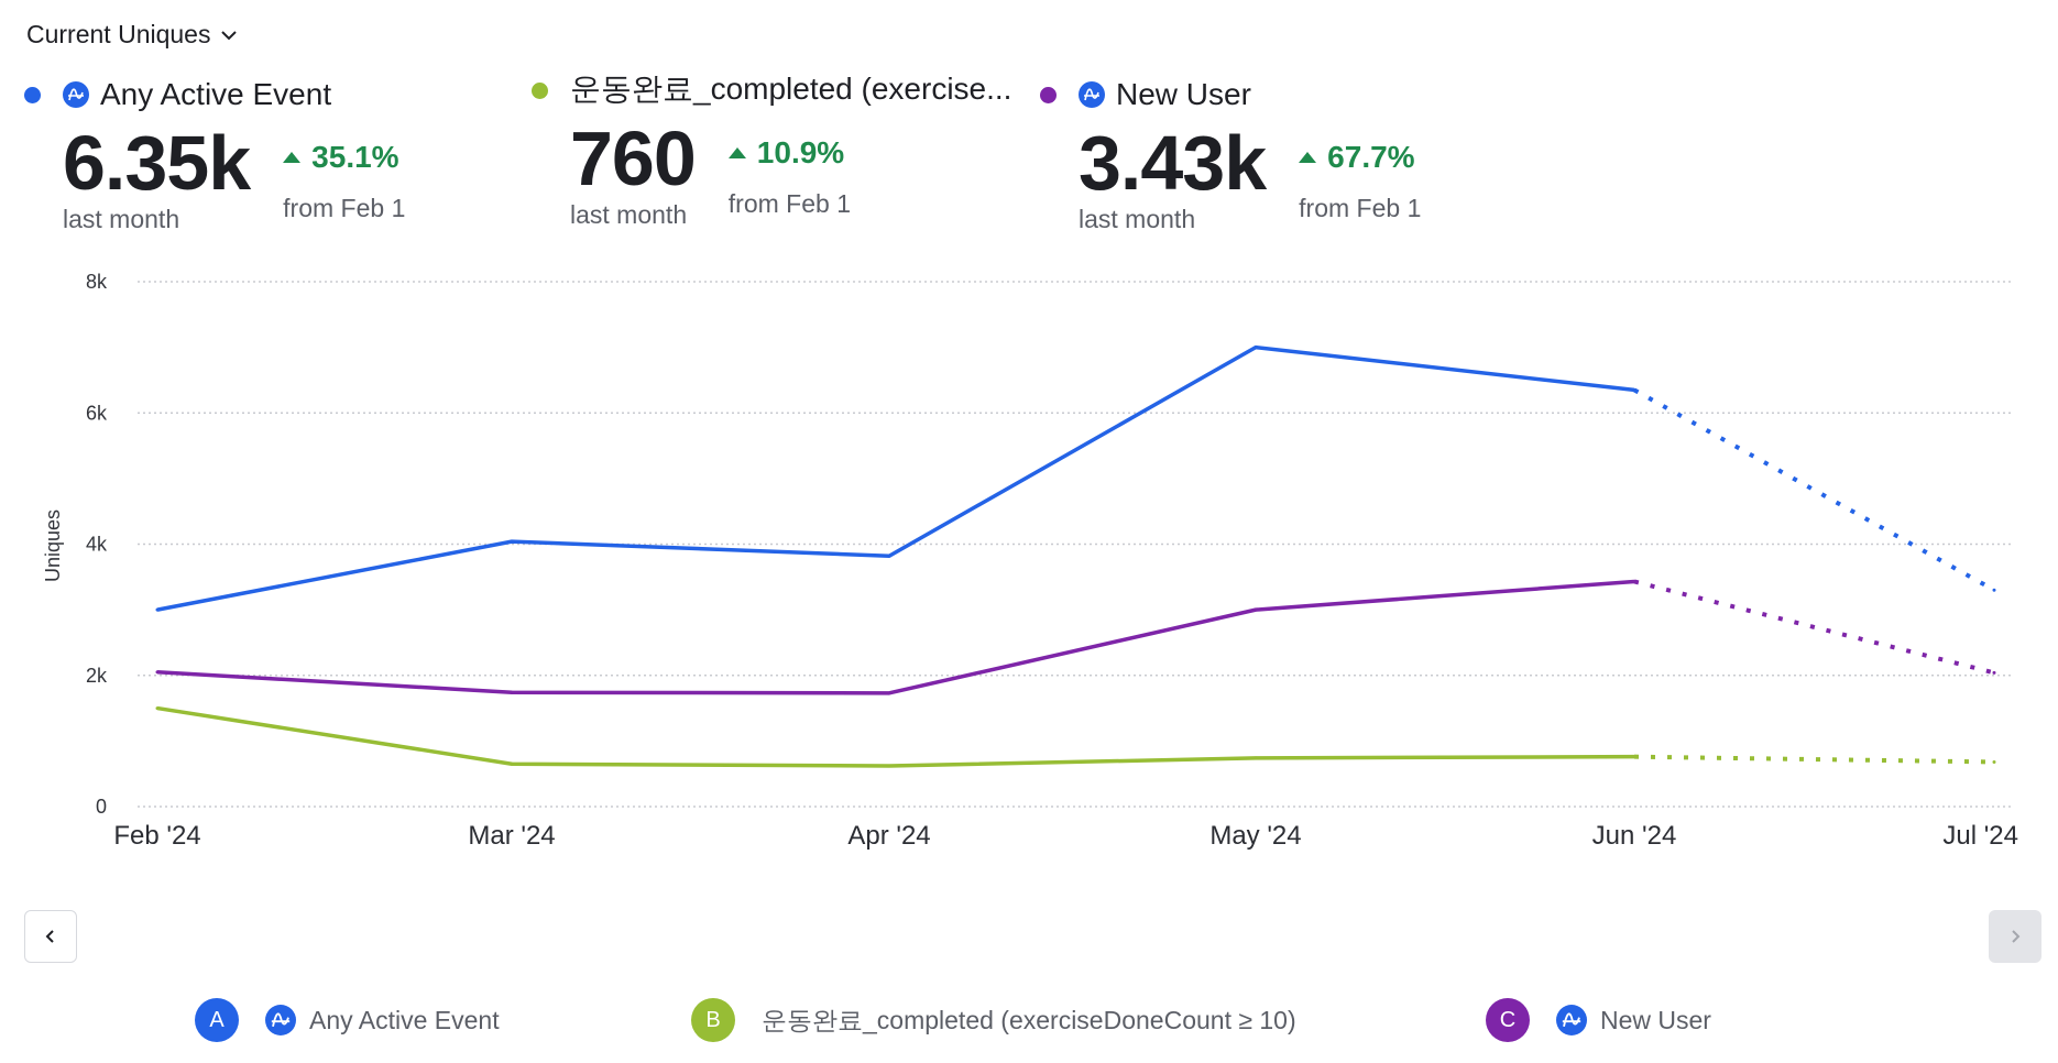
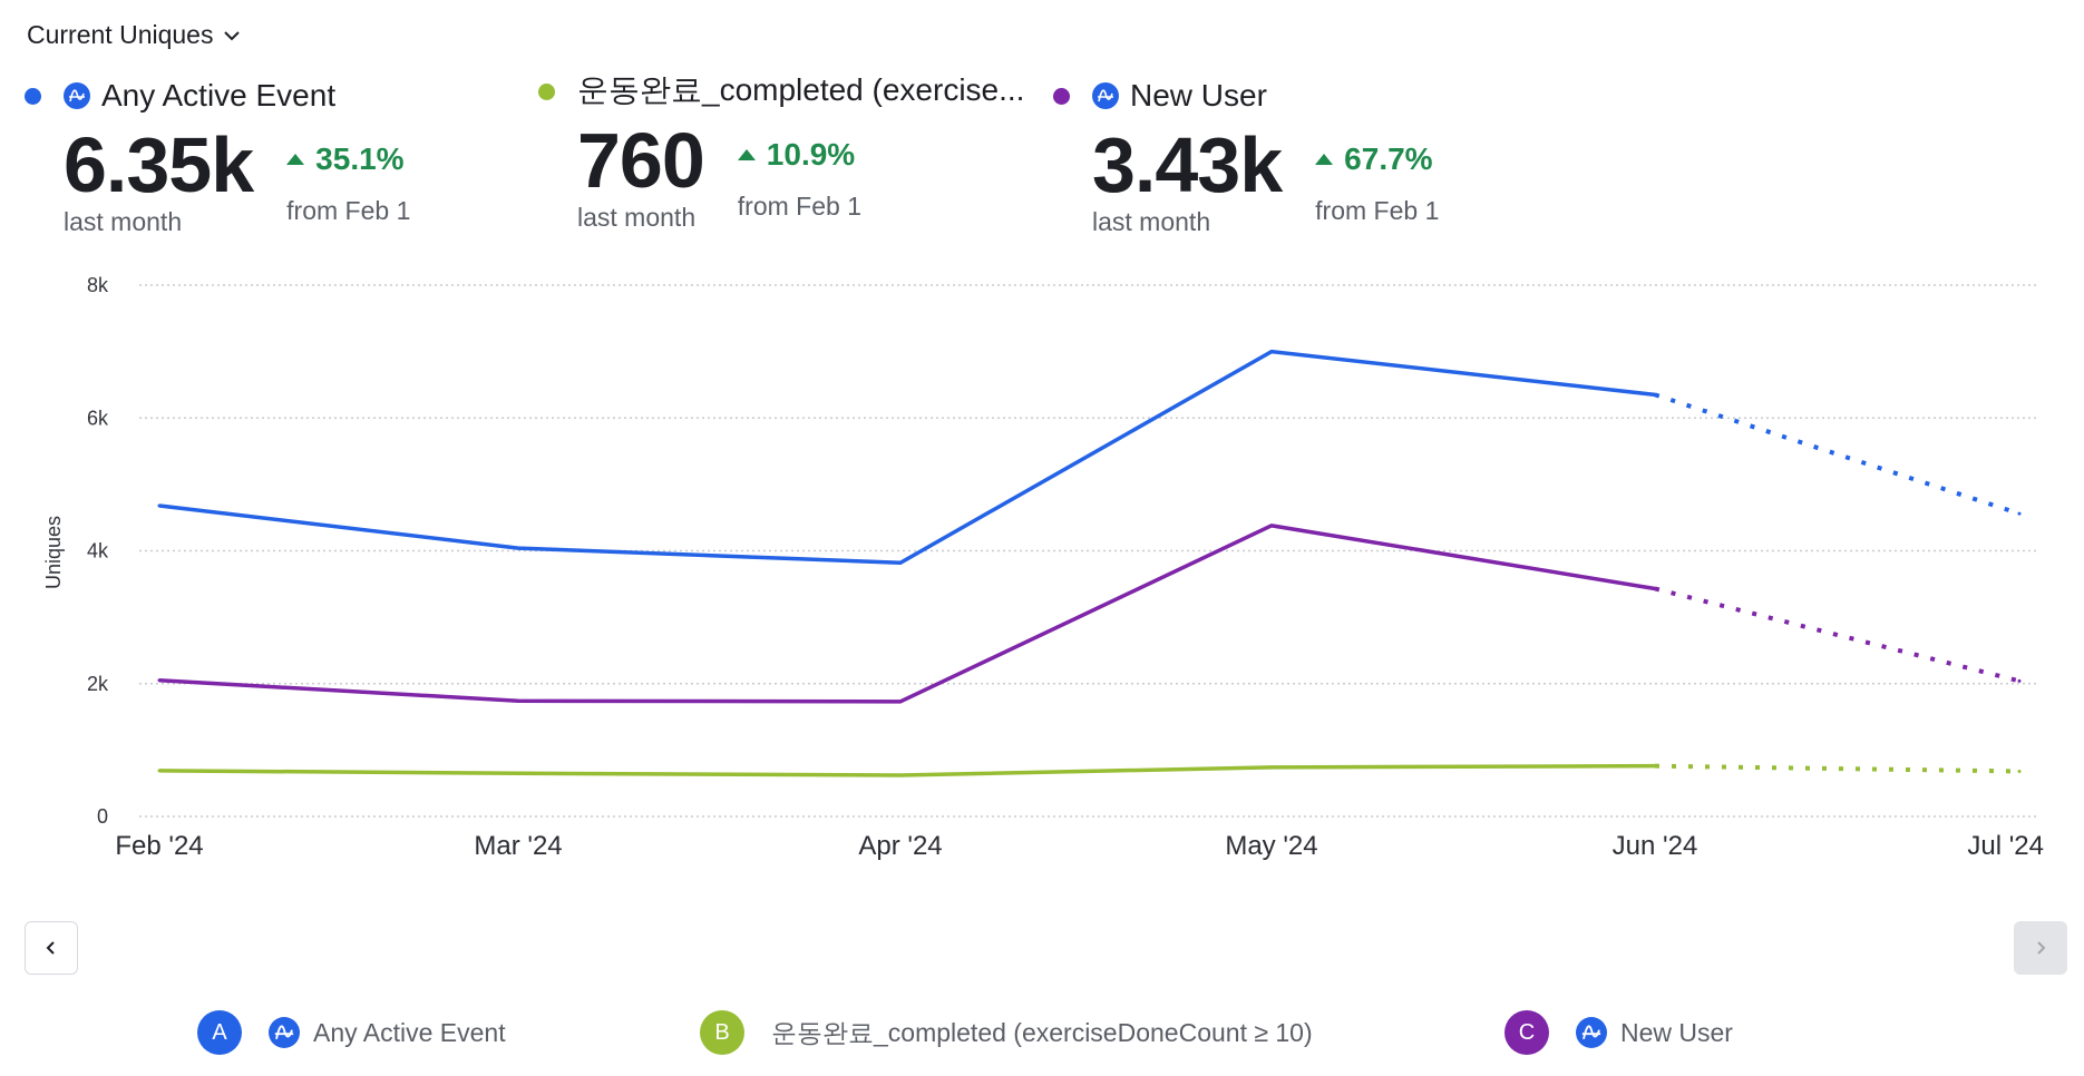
Any Active Event/Feb '24: 3.0k -> 4.7k
운동완료_completed (exerciseDoneCount ≥ 10)/Feb '24: 1.5k -> 0.7k
New User/May '24: 3.0k -> 4.4k
Any Active Event/Jul '24: 3.3k -> 4.6k
